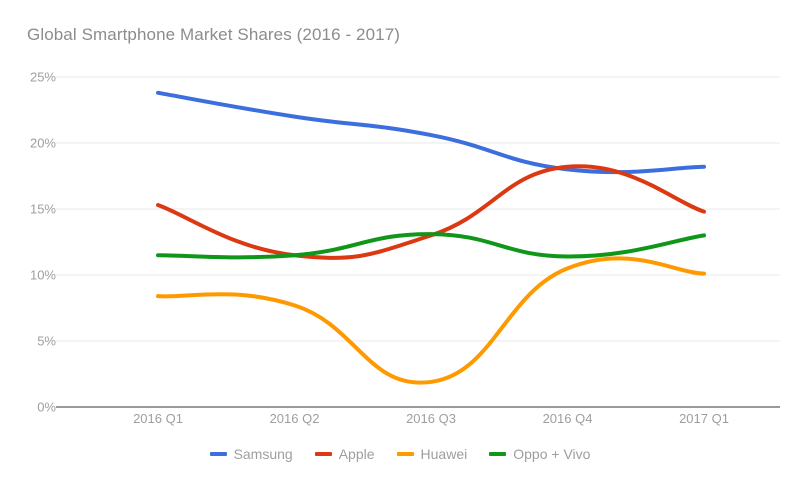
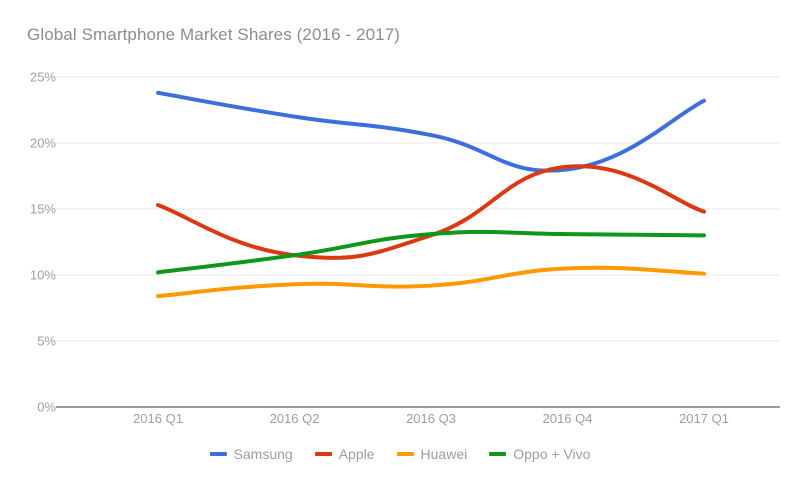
Oppo + Vivo/2016 Q1: 11.5% -> 10.2%
Huawei/2016 Q2: 7.7% -> 9.3%
Huawei/2016 Q3: 1.9% -> 9.2%
Oppo + Vivo/2016 Q4: 11.4% -> 13.1%
Samsung/2017 Q1: 18.2% -> 23.2%
